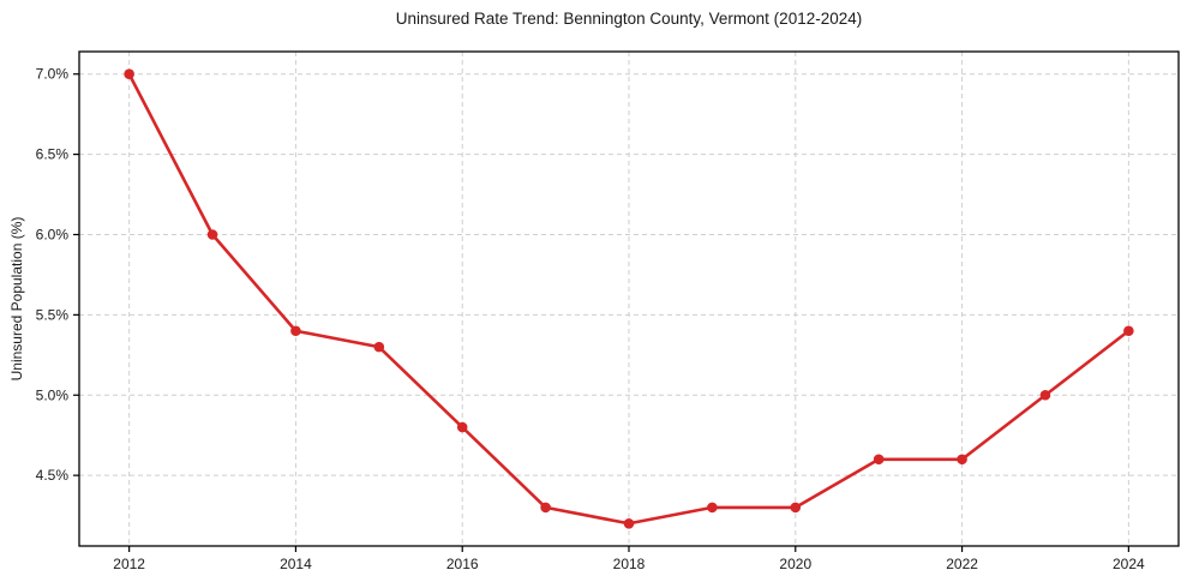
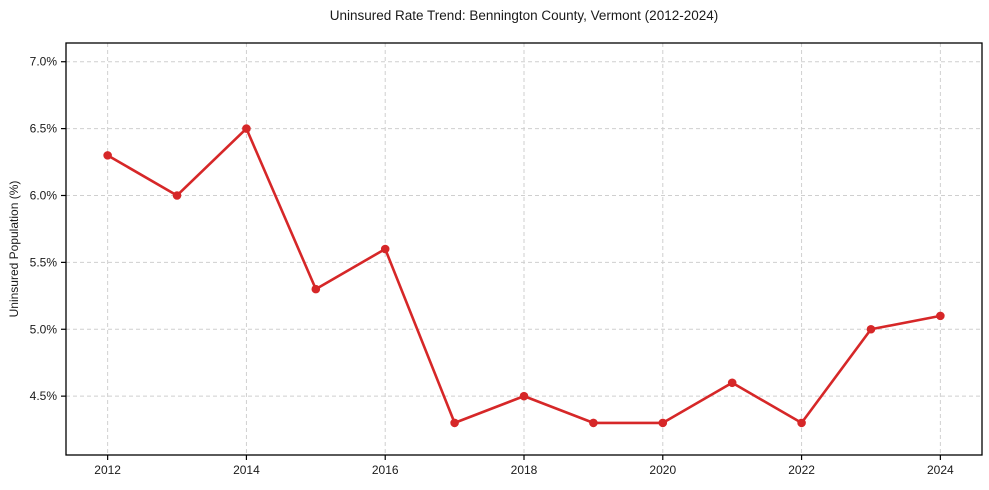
2012: 7.0% -> 6.3%
2014: 5.4% -> 6.5%
2016: 4.8% -> 5.6%
2018: 4.2% -> 4.5%
2022: 4.6% -> 4.3%
2024: 5.4% -> 5.1%
